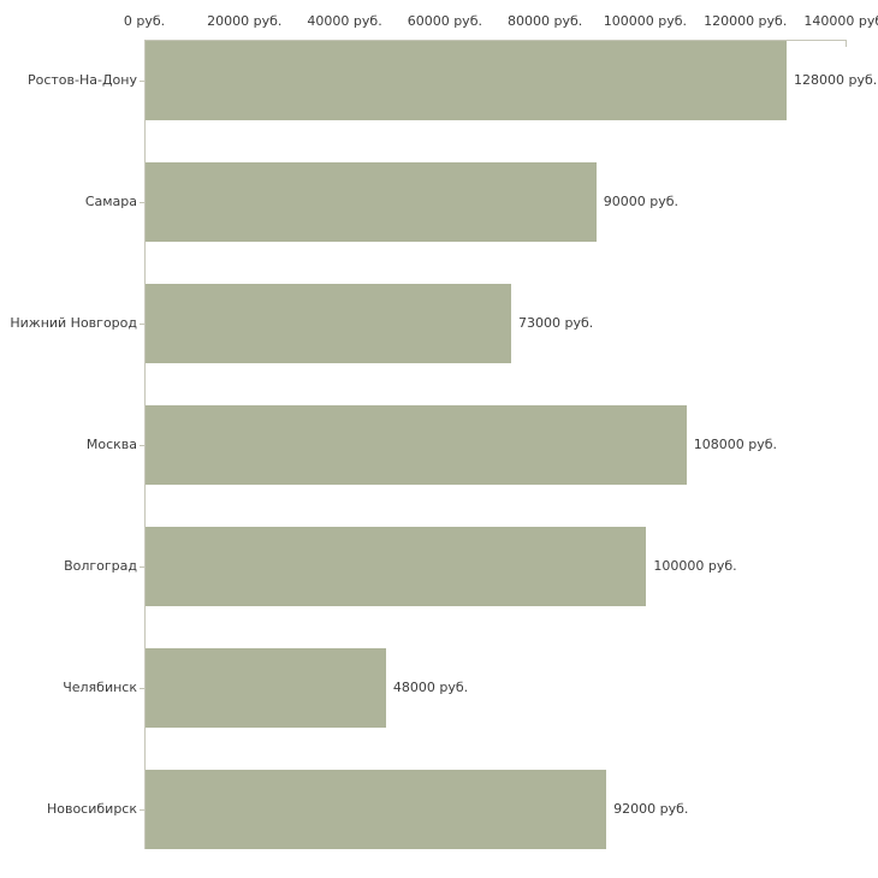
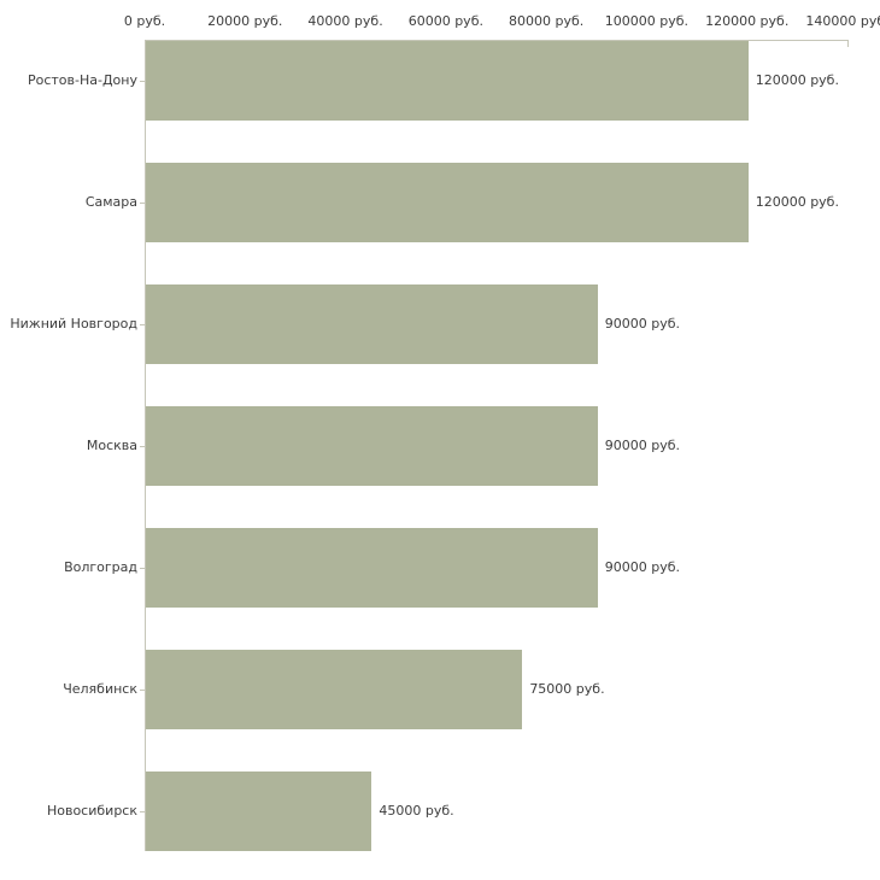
Ростов-На-Дону: 128000 -> 120000
Самара: 90000 -> 120000
Нижний Новгород: 73000 -> 90000
Москва: 108000 -> 90000
Волгоград: 100000 -> 90000
Челябинск: 48000 -> 75000
Новосибирск: 92000 -> 45000
